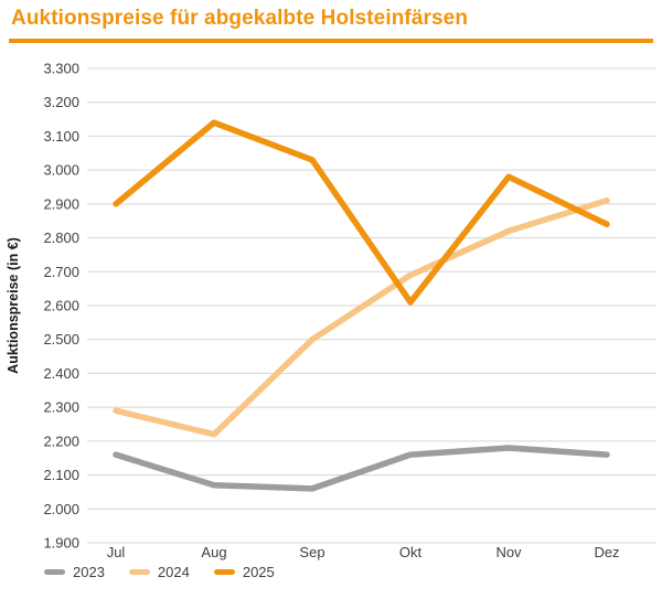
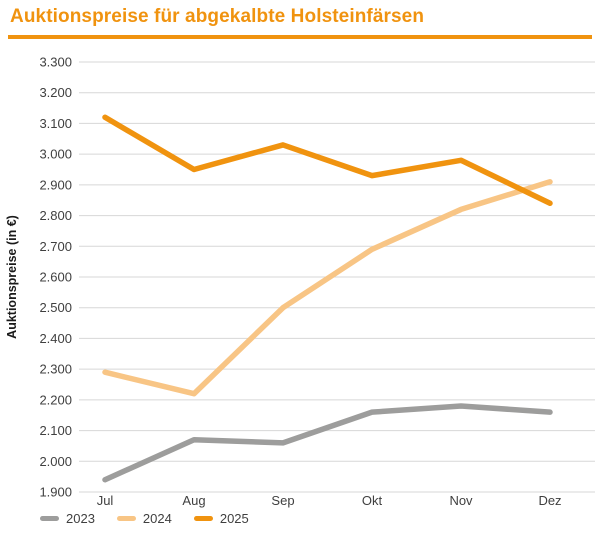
2023/Jul: 2160 -> 1940
2025/Jul: 2900 -> 3120
2025/Aug: 3140 -> 2950
2025/Okt: 2610 -> 2930
